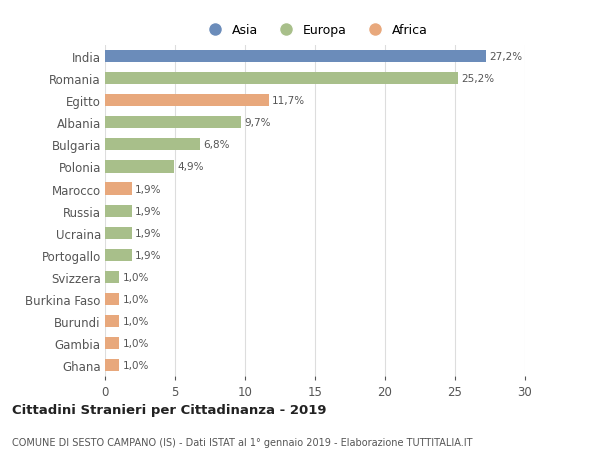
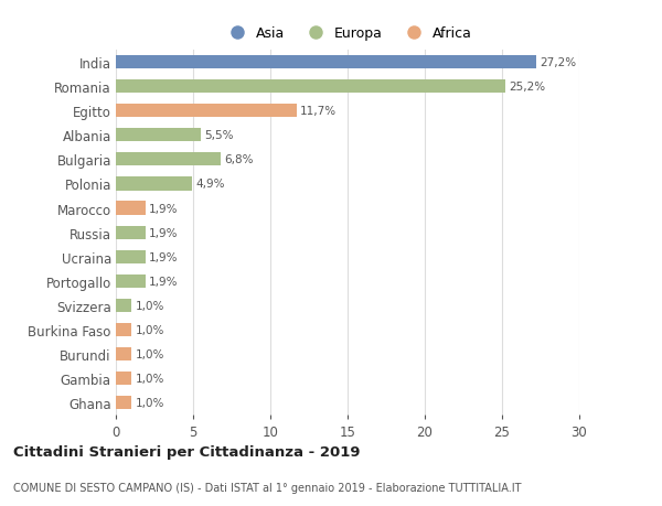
Albania: 9,7% -> 5,5%
